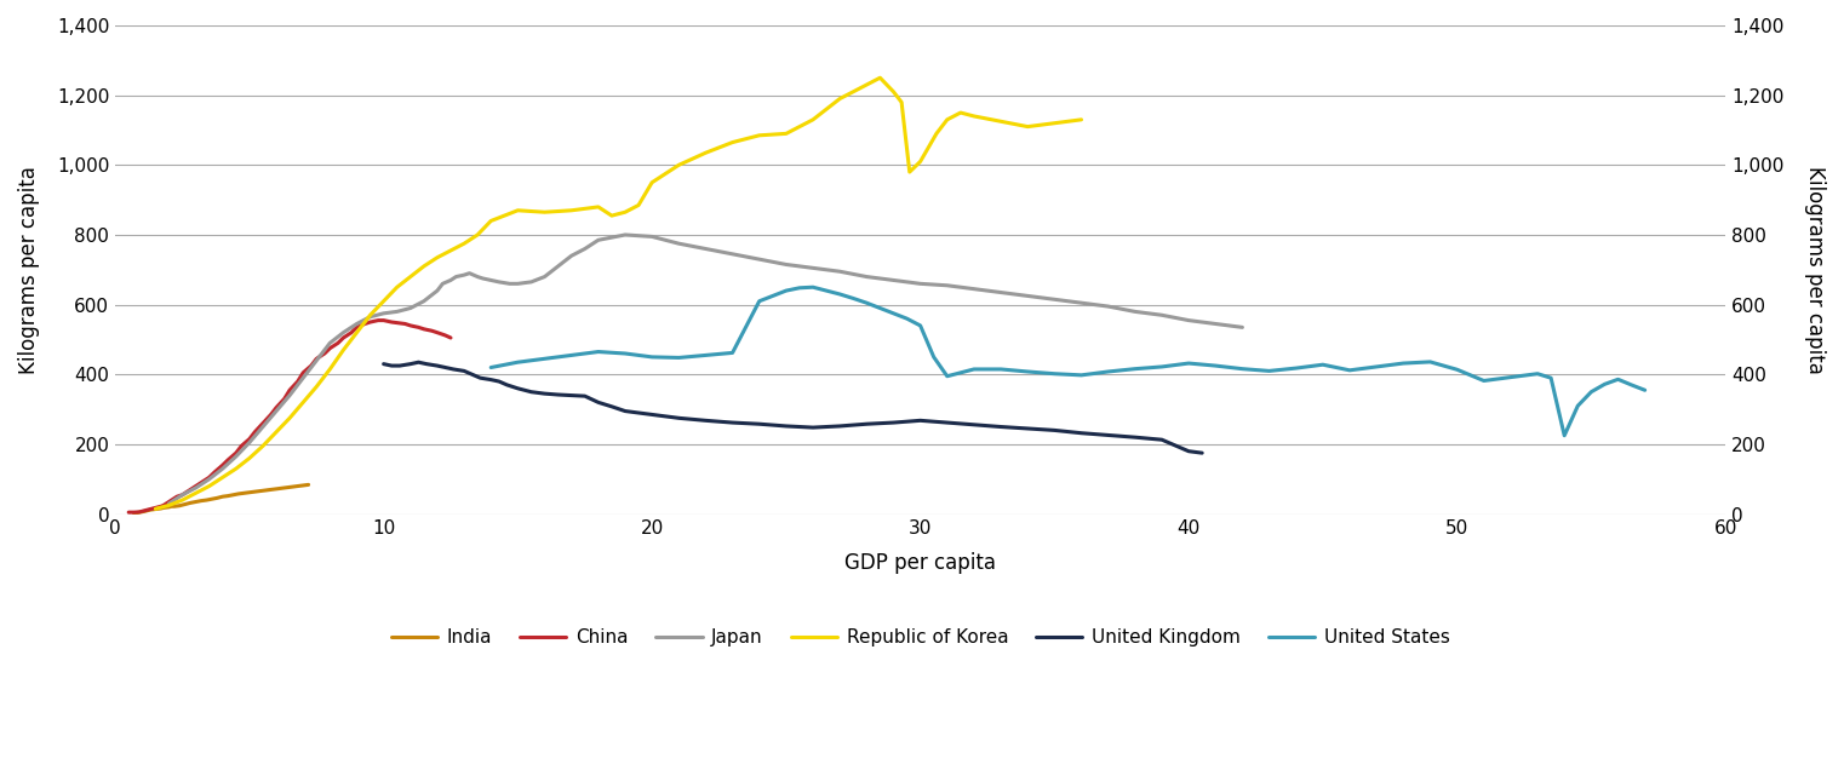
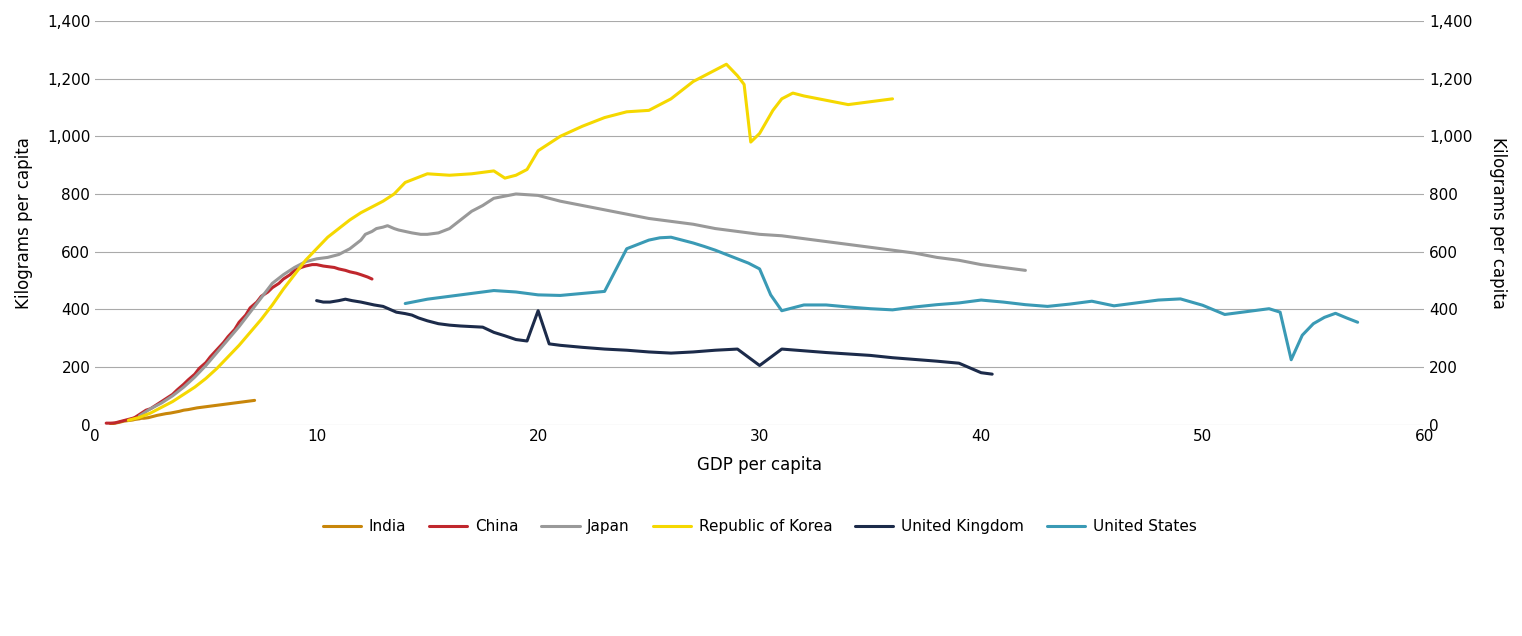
United Kingdom/20: 285 -> 395
United Kingdom/30: 268 -> 205
